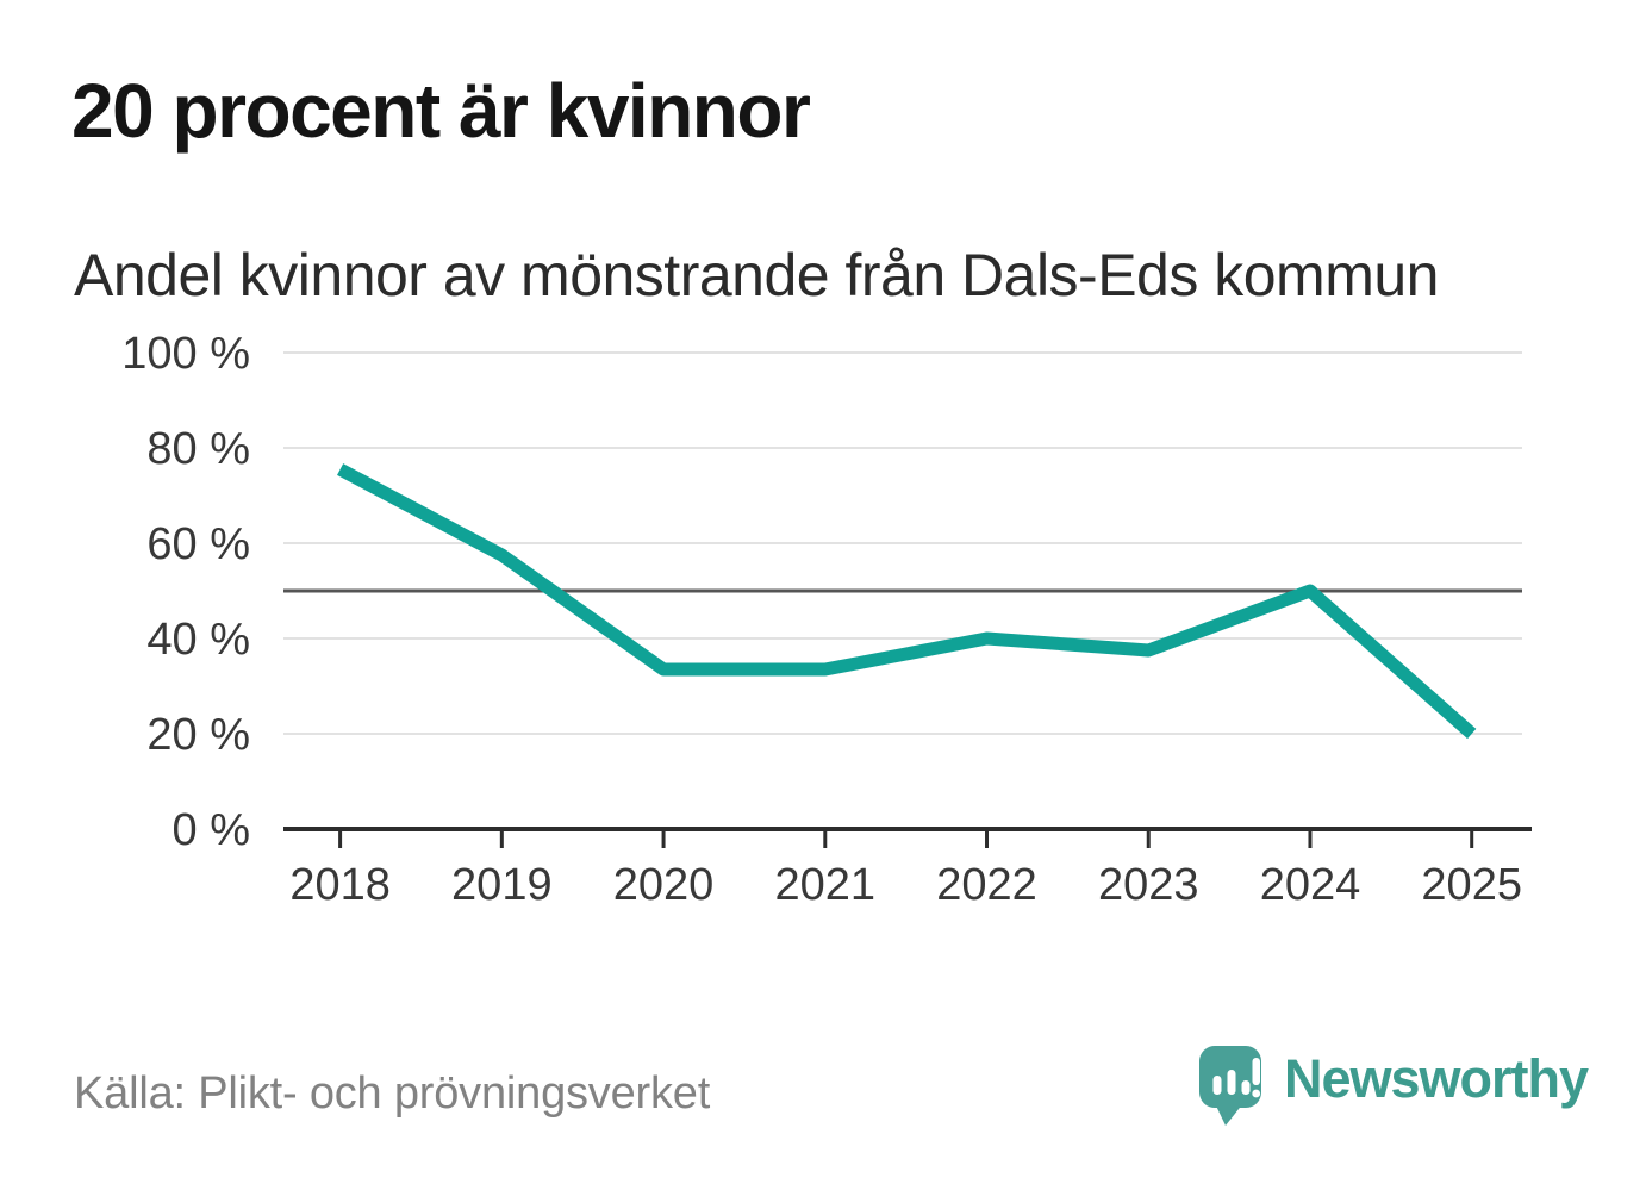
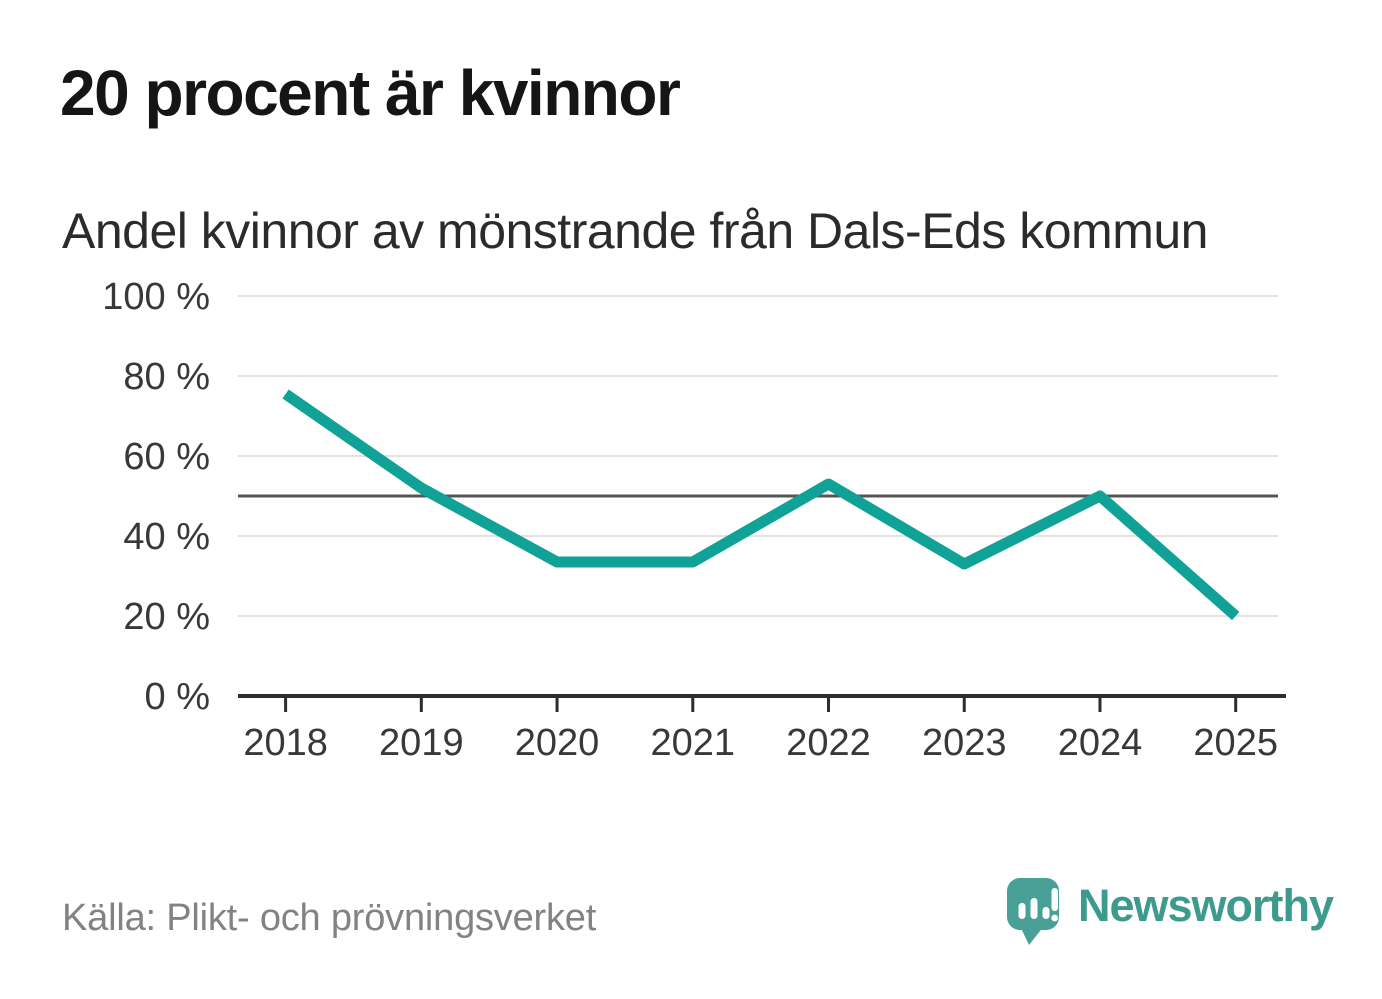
2019: 58% -> 52%
2022: 40% -> 53%
2023: 38% -> 33%
